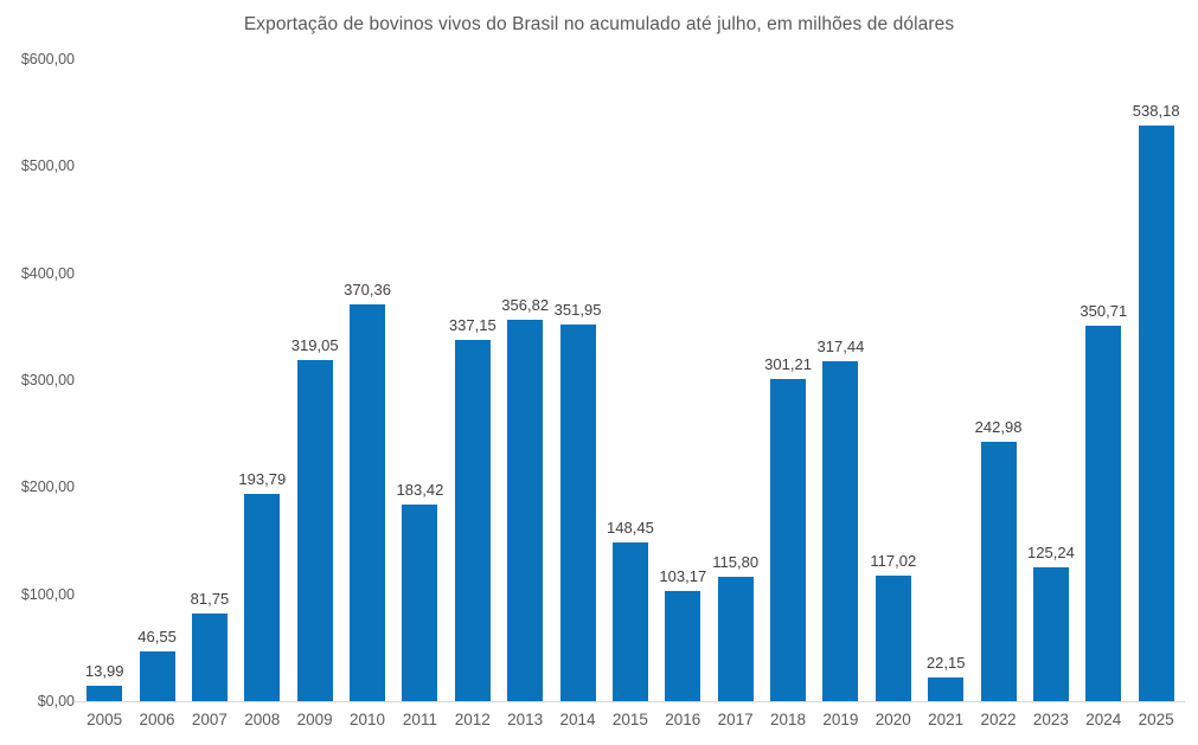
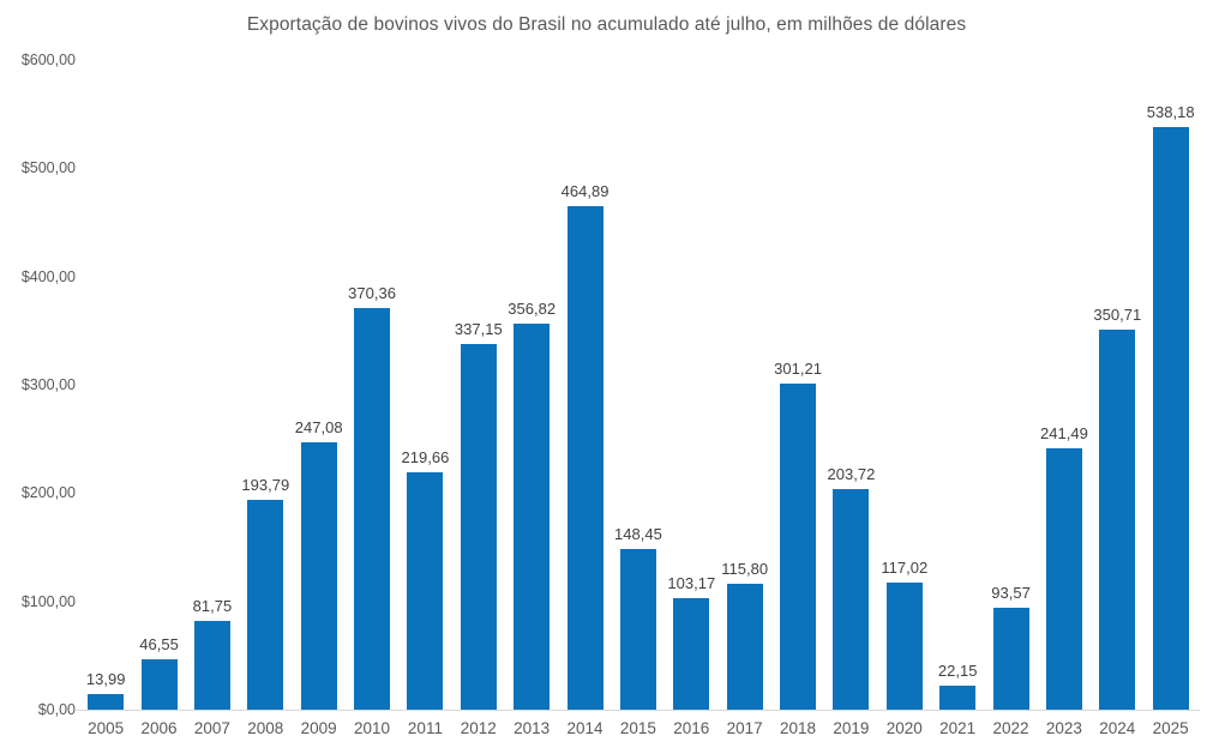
2009: 319,05 -> 247,08
2011: 183,42 -> 219,66
2014: 351,95 -> 464,89
2019: 317,44 -> 203,72
2022: 242,98 -> 93,57
2023: 125,24 -> 241,49
